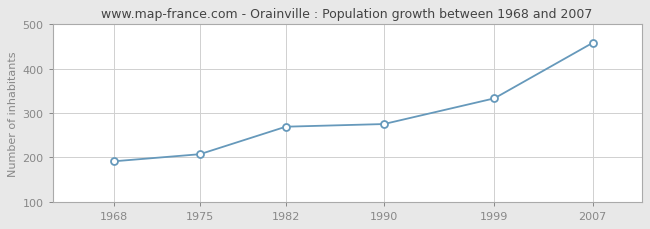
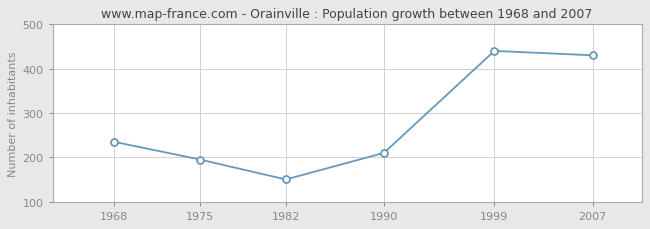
1968: 191 -> 235
1975: 207 -> 195
1982: 269 -> 150
1990: 275 -> 210
1999: 333 -> 440
2007: 458 -> 430
